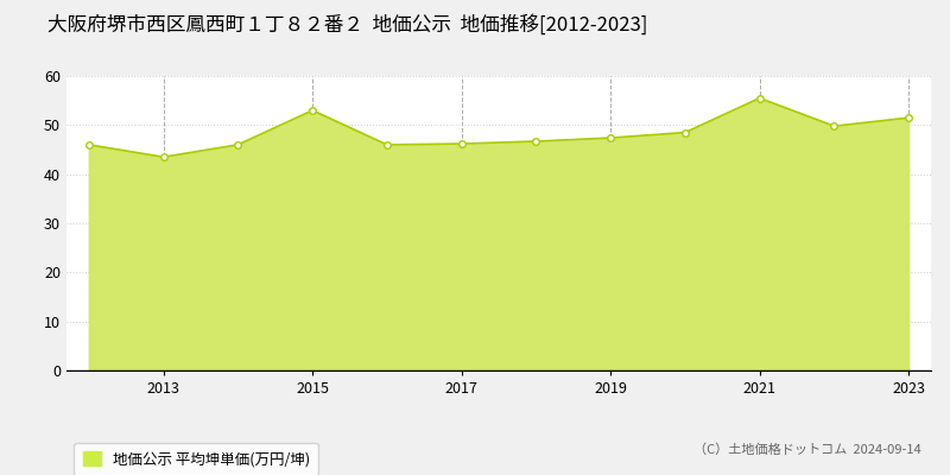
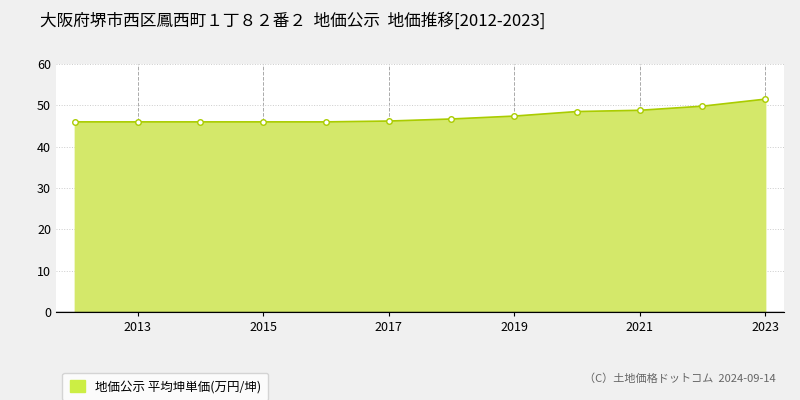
2013: 43.5 -> 46.0
2015: 53.0 -> 46.0
2021: 55.5 -> 48.8
